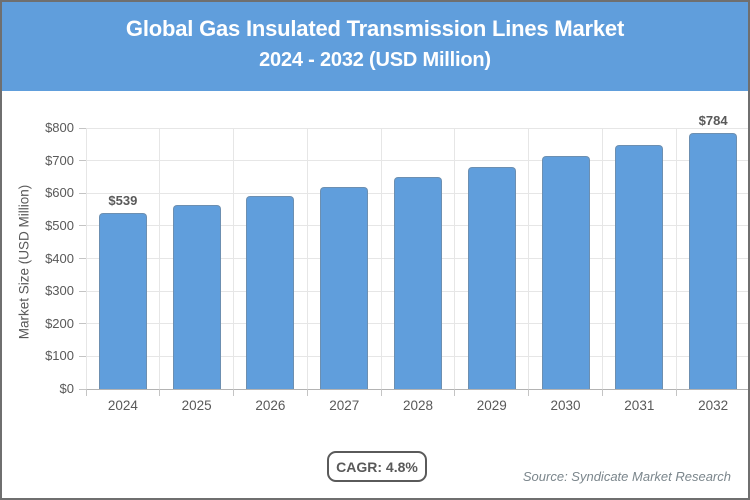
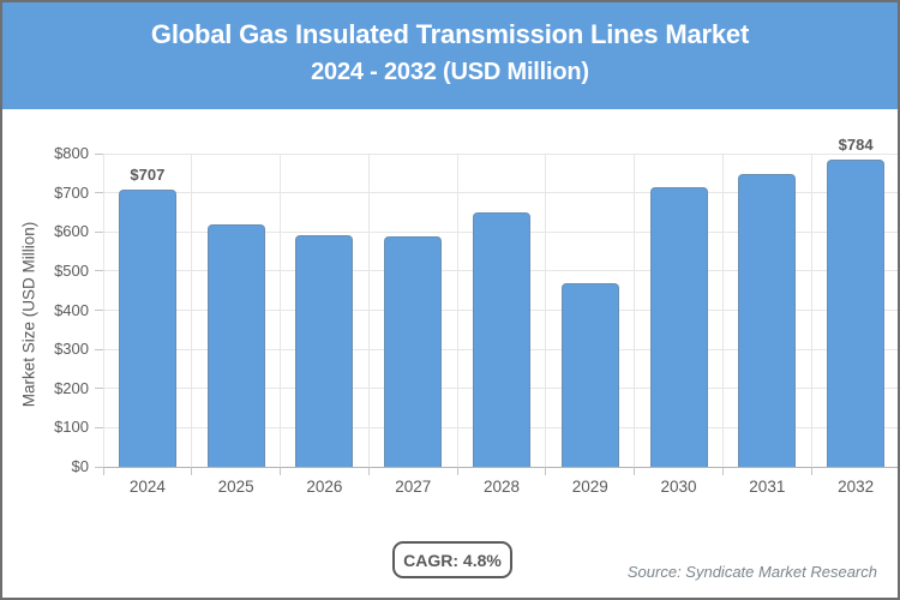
2024: $539 -> $707
2025: $560 -> $620
2027: $620 -> $590
2029: $680 -> $470
